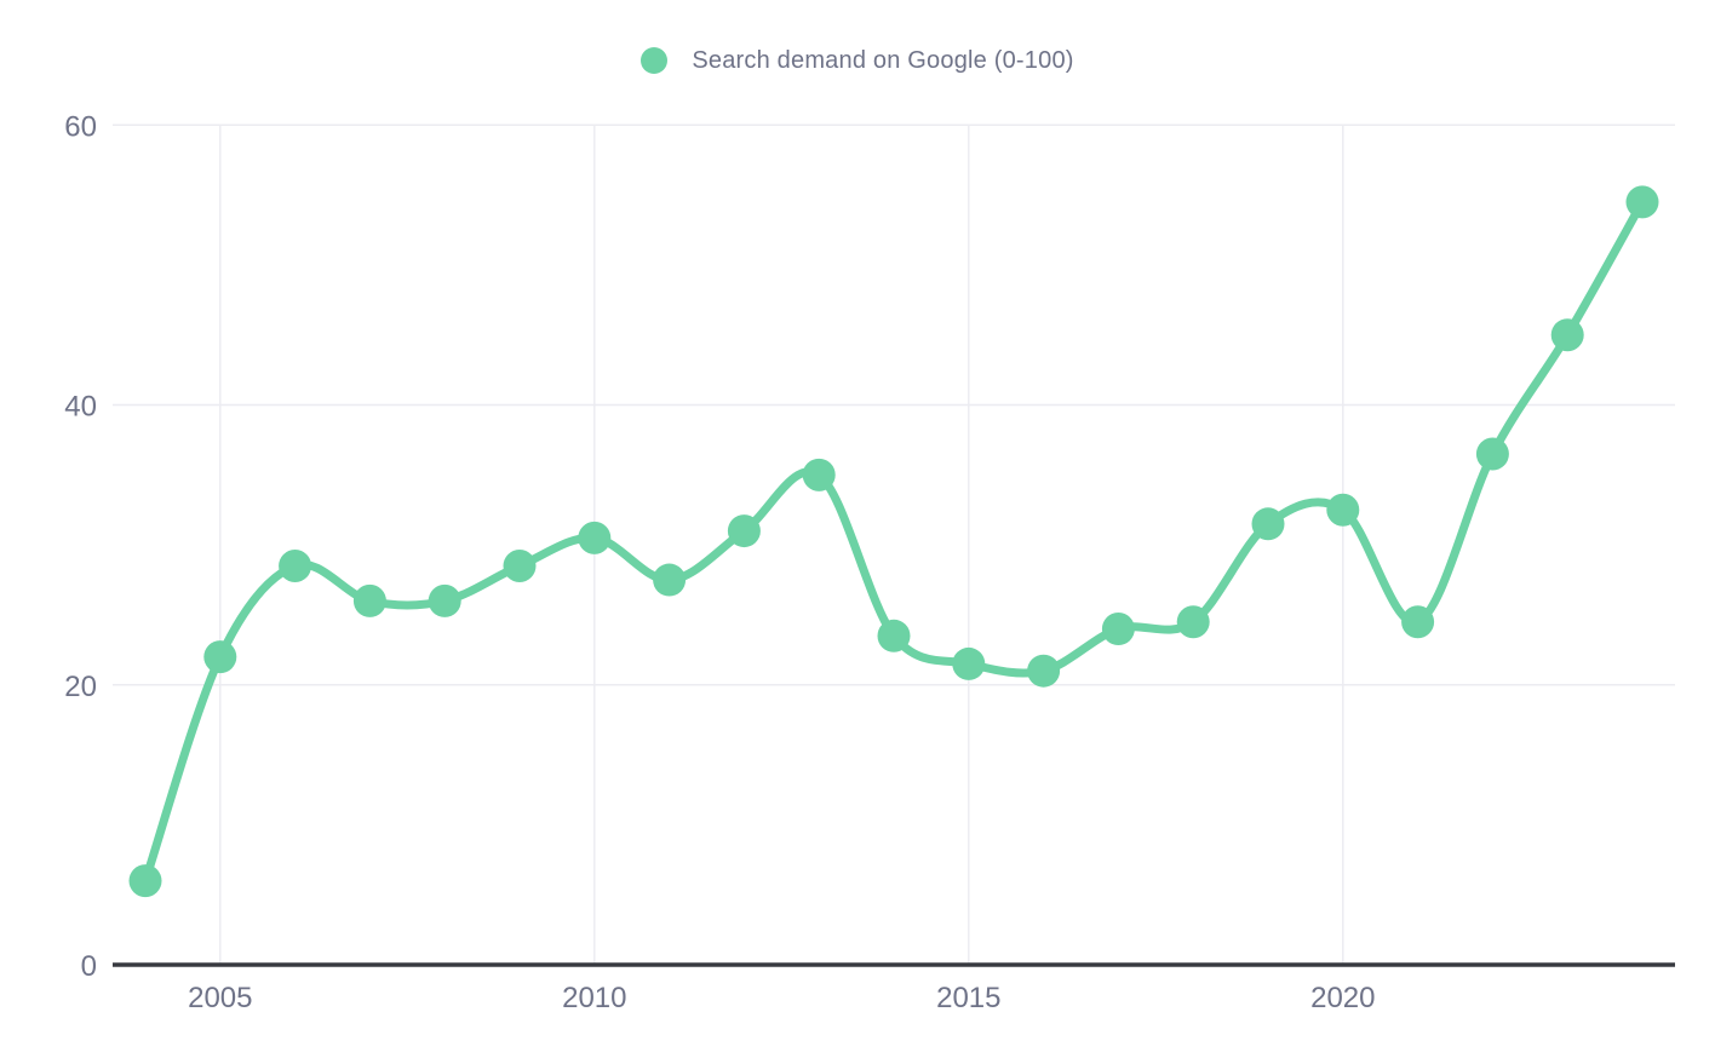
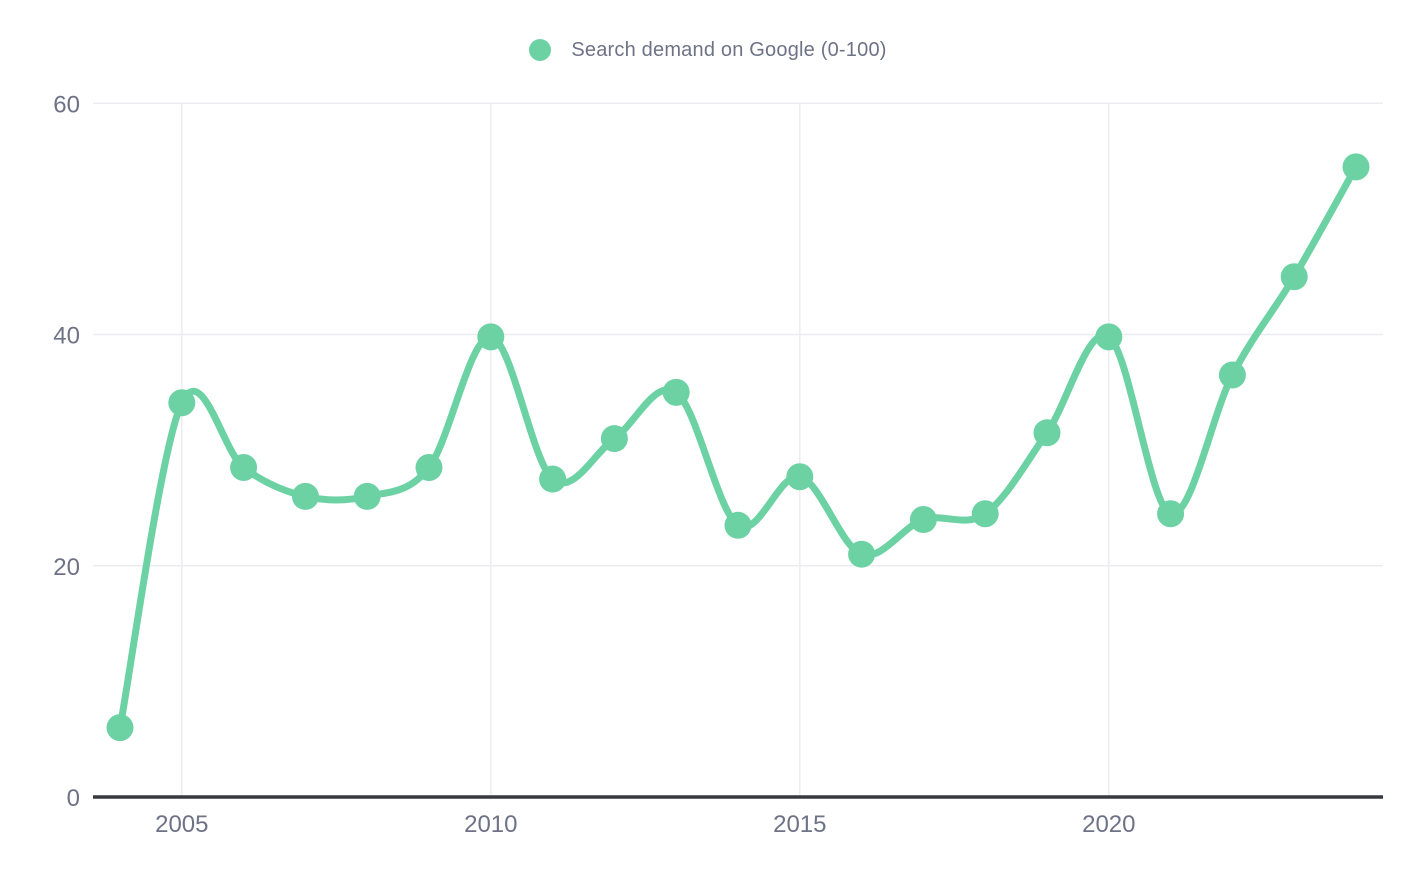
2005: 22.0 -> 34.1
2010: 30.5 -> 39.8
2015: 21.5 -> 27.7
2020: 32.5 -> 39.8
